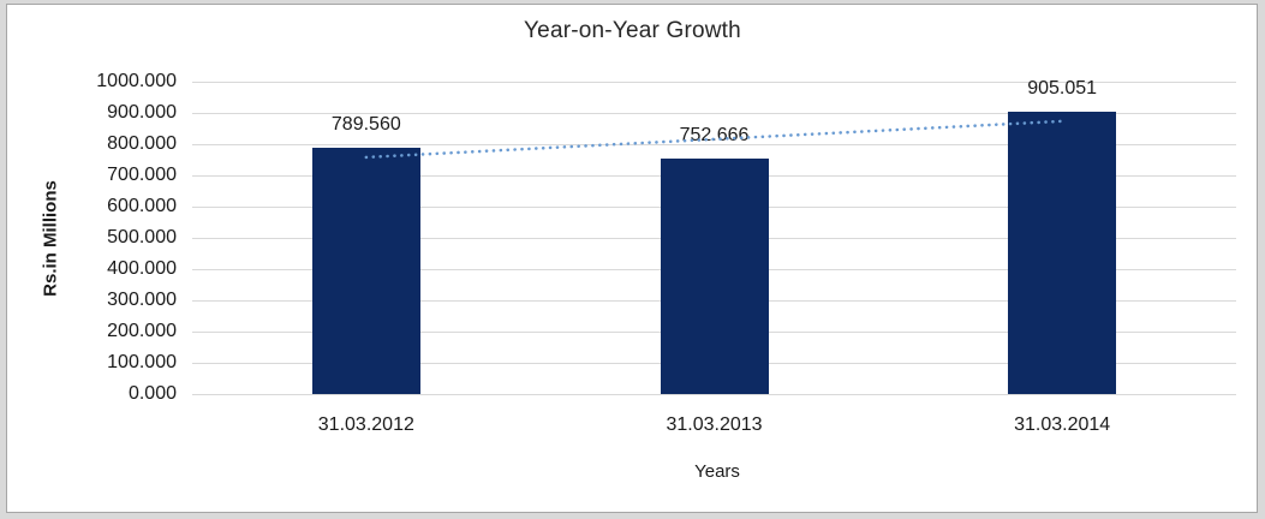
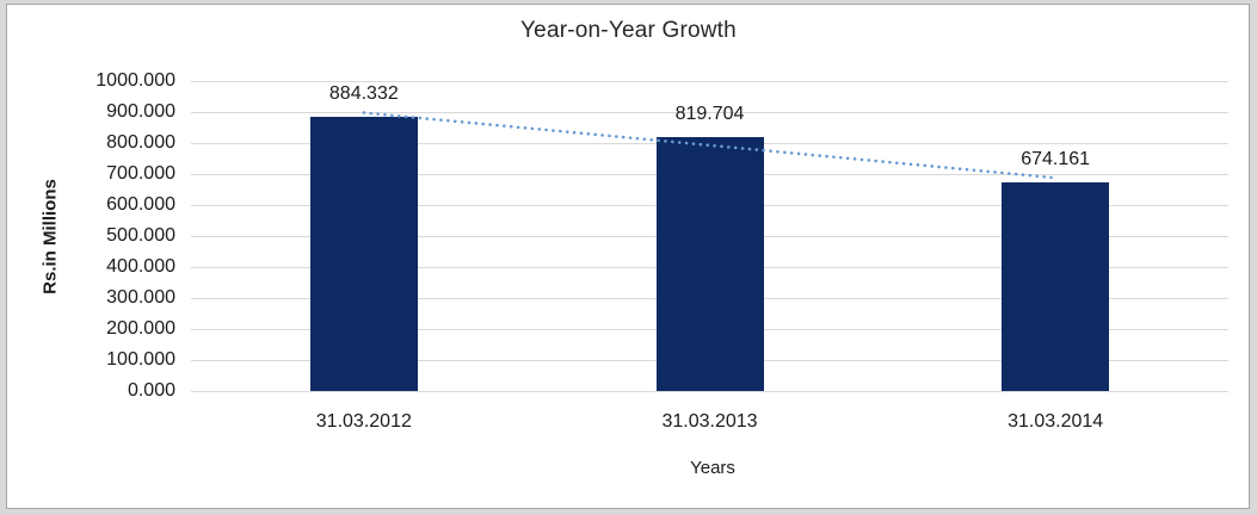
31.03.2012: 789.560 -> 884.332
31.03.2013: 752.666 -> 819.704
31.03.2014: 905.051 -> 674.161
